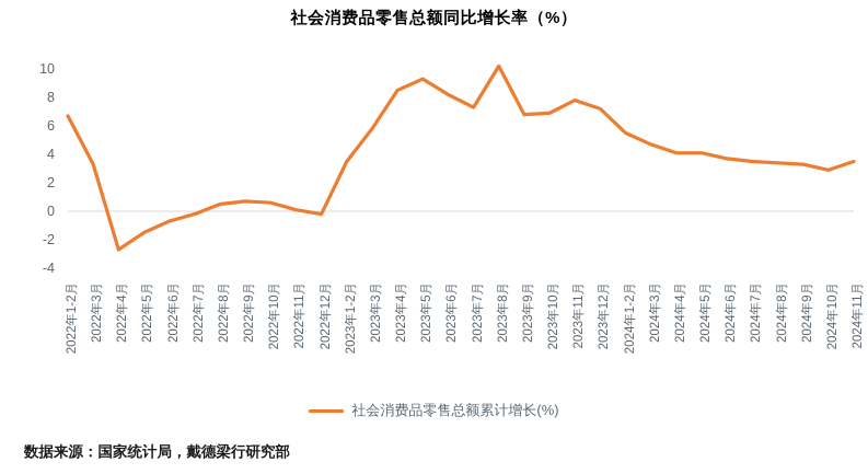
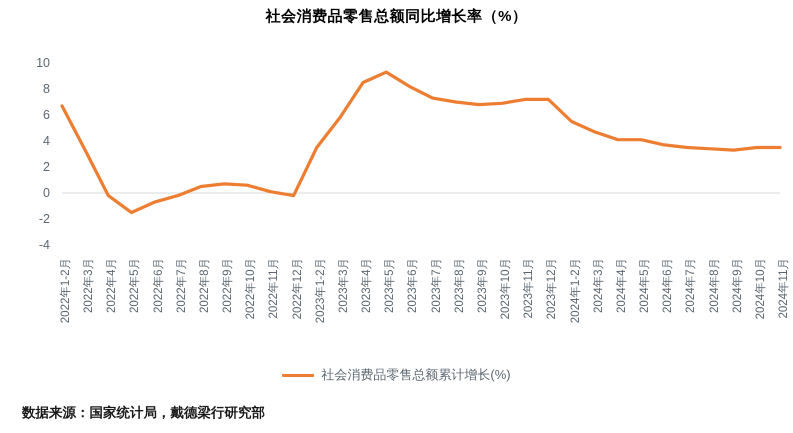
2022年4月: -2.7 -> -0.2
2023年8月: 10.2 -> 7.0
2023年11月: 7.8 -> 7.2
2024年10月: 2.9 -> 3.5
